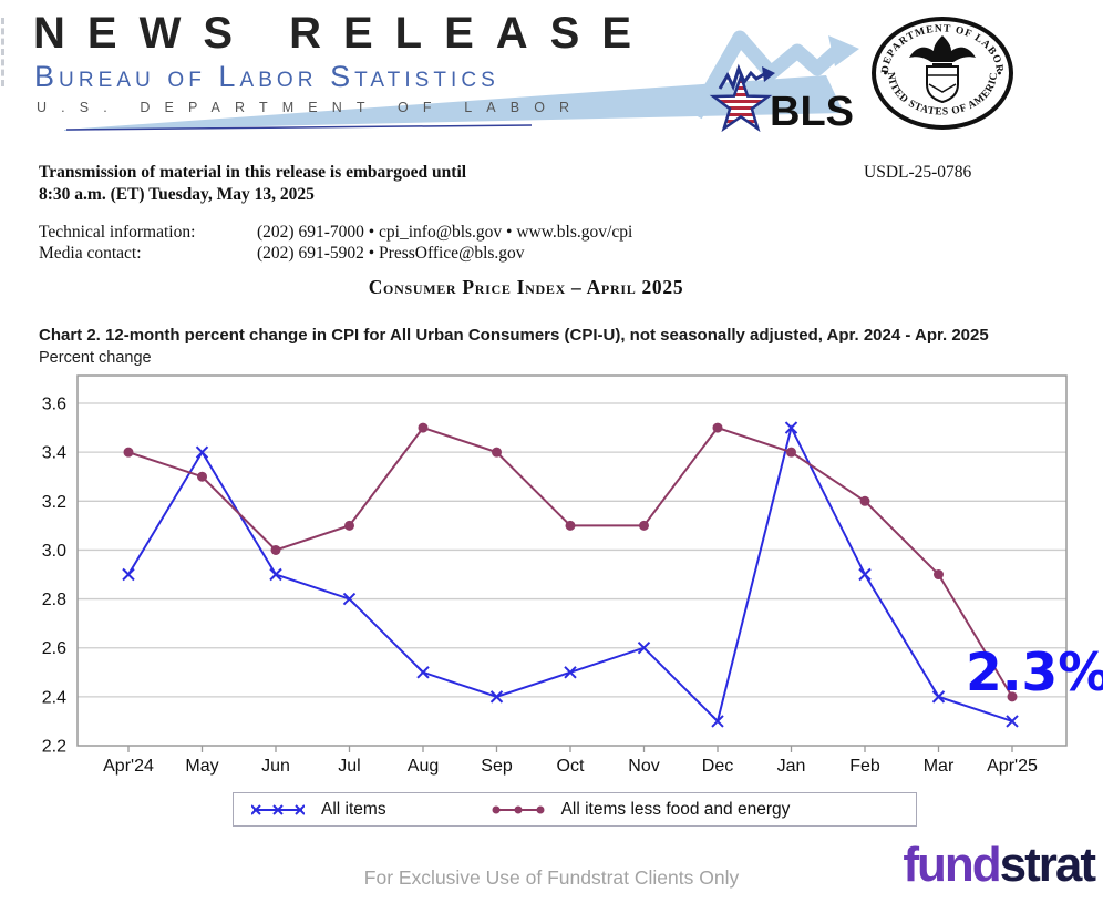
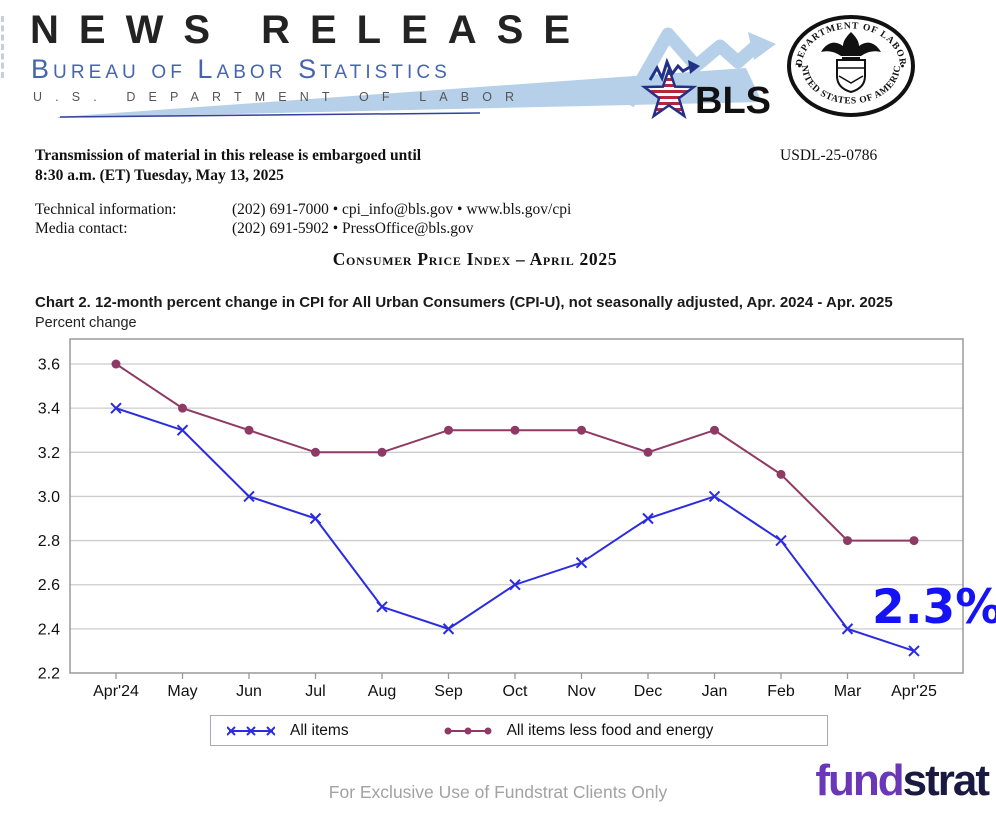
All items/Apr'24: 2.9 -> 3.4
All items less food and energy/Apr'24: 3.4 -> 3.6
All items/May: 3.4 -> 3.3
All items less food and energy/May: 3.3 -> 3.4
All items/Jun: 2.9 -> 3.0
All items less food and energy/Jun: 3.0 -> 3.3
All items/Jul: 2.8 -> 2.9
All items less food and energy/Jul: 3.1 -> 3.2
All items less food and energy/Aug: 3.5 -> 3.2
All items less food and energy/Sep: 3.4 -> 3.3
All items/Oct: 2.5 -> 2.6
All items less food and energy/Oct: 3.1 -> 3.3
All items/Nov: 2.6 -> 2.7
All items less food and energy/Nov: 3.1 -> 3.3
All items/Dec: 2.3 -> 2.9
All items less food and energy/Dec: 3.5 -> 3.2
All items/Jan: 3.5 -> 3.0
All items less food and energy/Jan: 3.4 -> 3.3
All items/Feb: 2.9 -> 2.8
All items less food and energy/Feb: 3.2 -> 3.1
All items less food and energy/Mar: 2.9 -> 2.8
All items less food and energy/Apr'25: 2.4 -> 2.8
